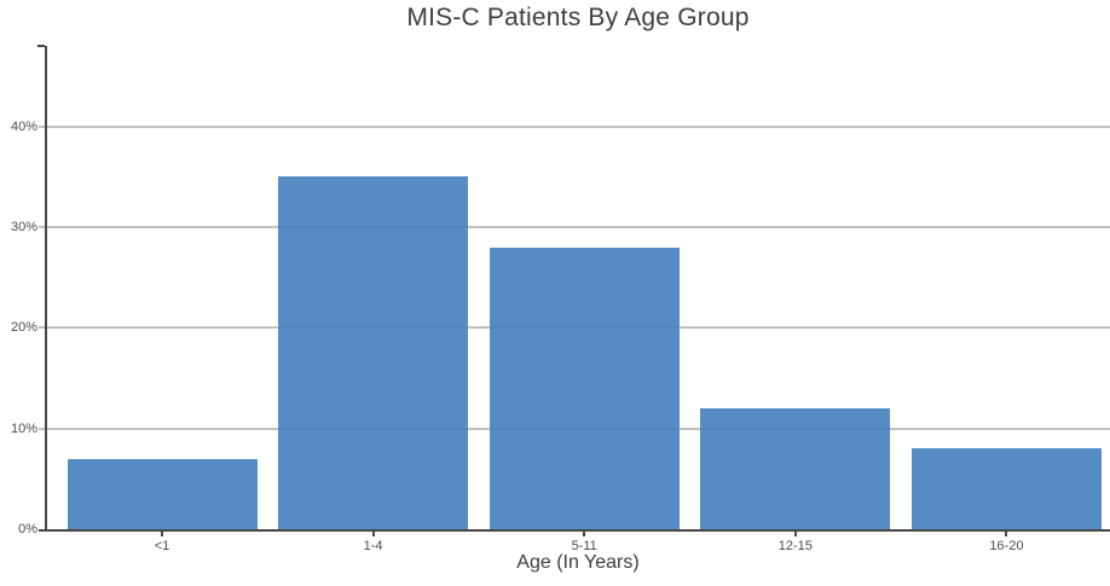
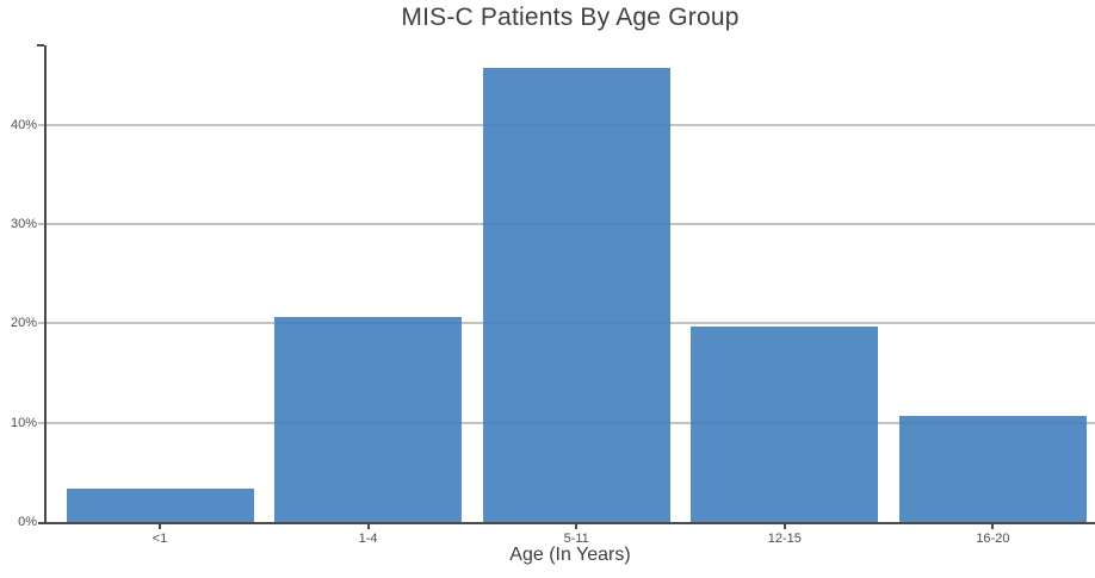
<1: 7% -> 3%
1-4: 35% -> 21%
5-11: 28% -> 46%
12-15: 12% -> 20%
16-20: 8% -> 11%
